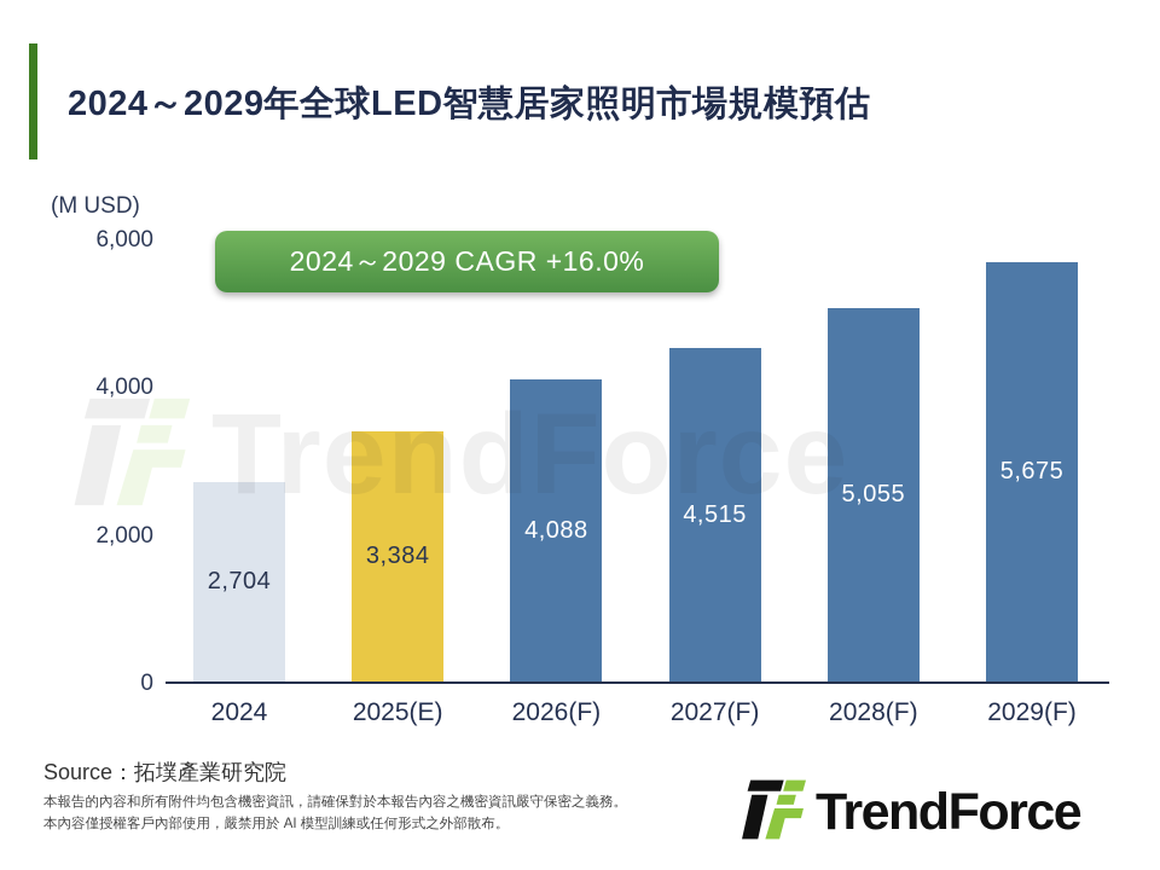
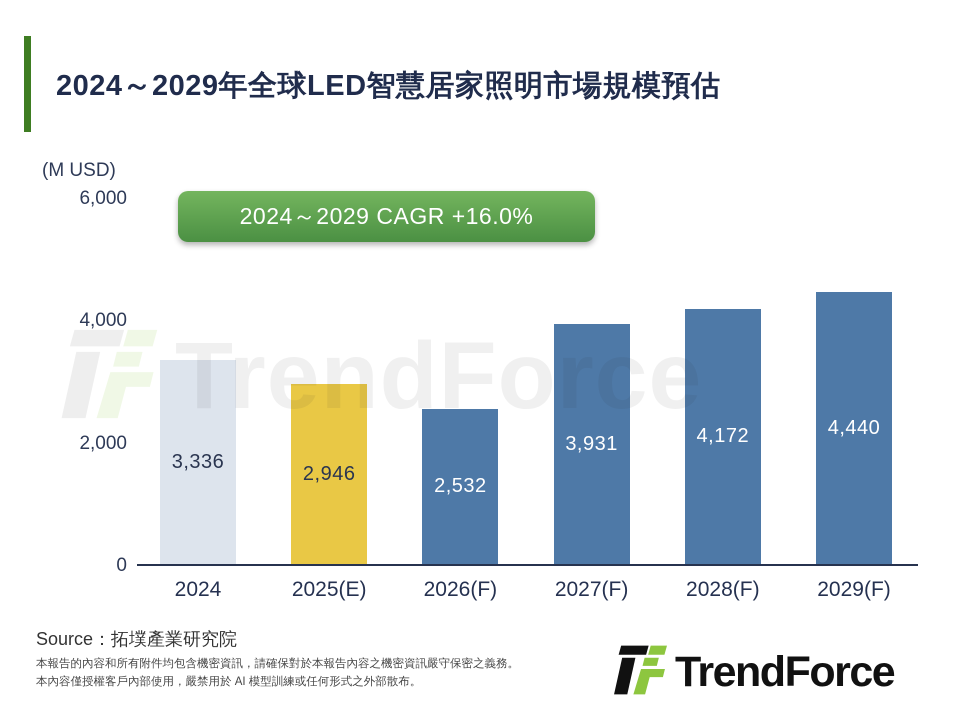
2024: 2,704 -> 3,336
2025(E): 3,384 -> 2,946
2026(F): 4,088 -> 2,532
2027(F): 4,515 -> 3,931
2028(F): 5,055 -> 4,172
2029(F): 5,675 -> 4,440
